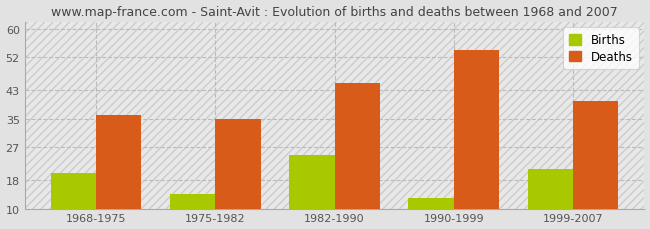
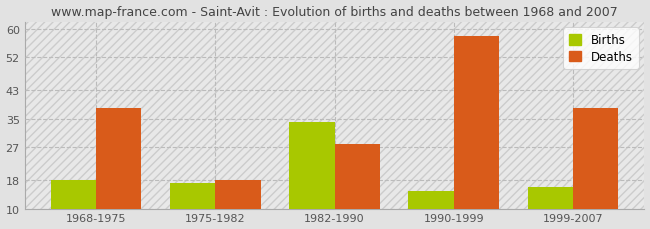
Births/1968-1975: 20 -> 18
Deaths/1968-1975: 36 -> 38
Births/1975-1982: 14 -> 17
Deaths/1975-1982: 35 -> 18
Births/1982-1990: 25 -> 34
Deaths/1982-1990: 45 -> 28
Births/1990-1999: 13 -> 15
Deaths/1990-1999: 54 -> 58
Births/1999-2007: 21 -> 16
Deaths/1999-2007: 40 -> 38
